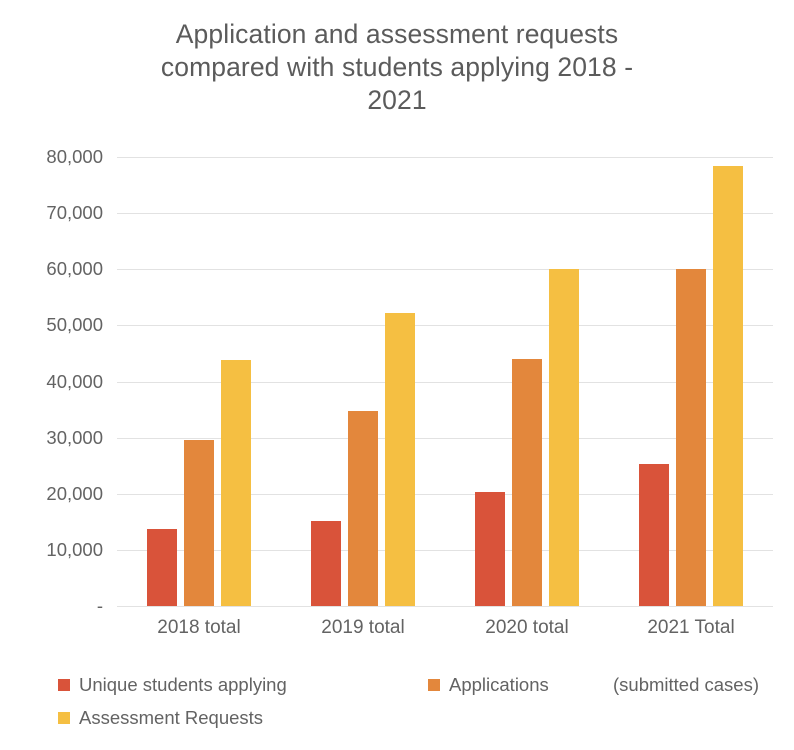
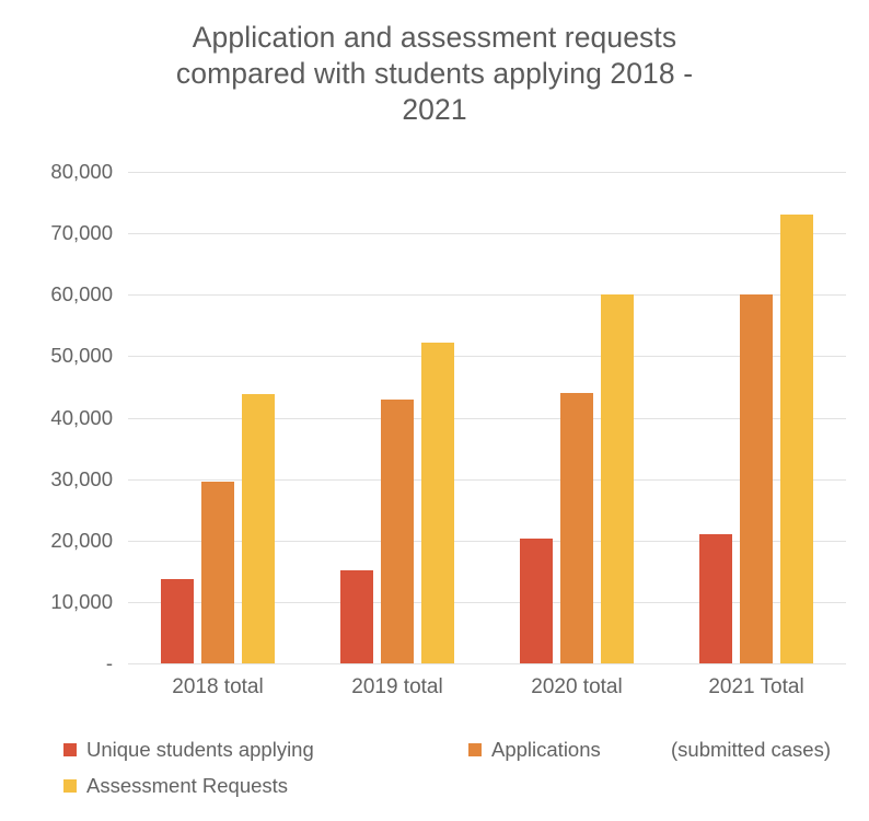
Applications/2019 total: 35000 -> 43000
Unique students applying/2021 Total: 25000 -> 21000
Assessment Requests/2021 Total: 78000 -> 73000
